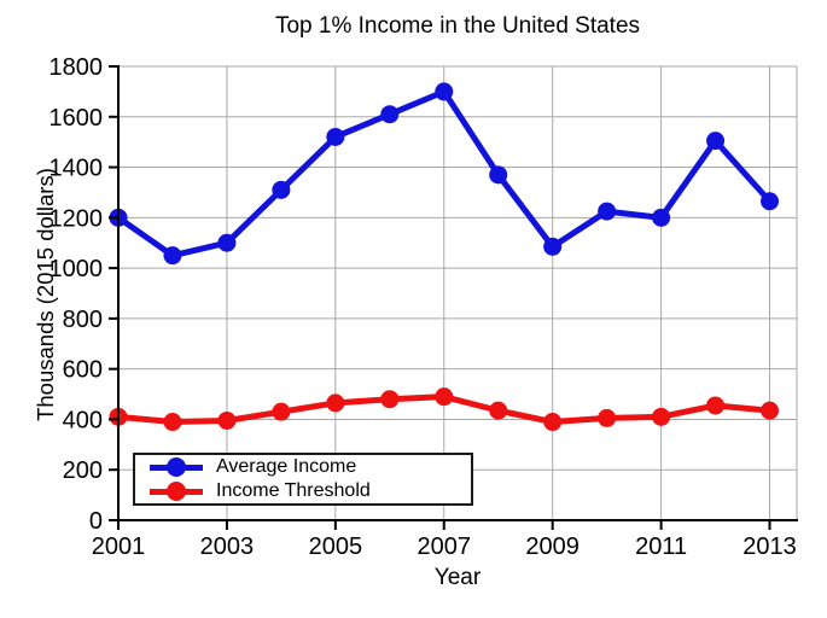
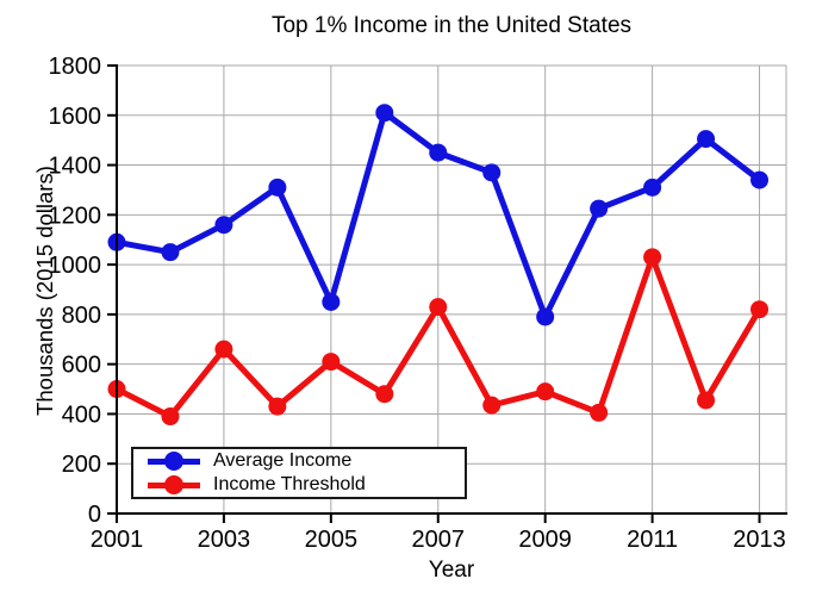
Average Income/2001: 1200 -> 1090
Income Threshold/2001: 410 -> 500
Average Income/2003: 1100 -> 1160
Income Threshold/2003: 400 -> 660
Average Income/2005: 1520 -> 850
Income Threshold/2005: 460 -> 610
Average Income/2007: 1700 -> 1450
Income Threshold/2007: 490 -> 830
Average Income/2009: 1080 -> 790
Income Threshold/2009: 390 -> 490
Average Income/2011: 1200 -> 1310
Income Threshold/2011: 410 -> 1030
Average Income/2013: 1260 -> 1340
Income Threshold/2013: 440 -> 820
